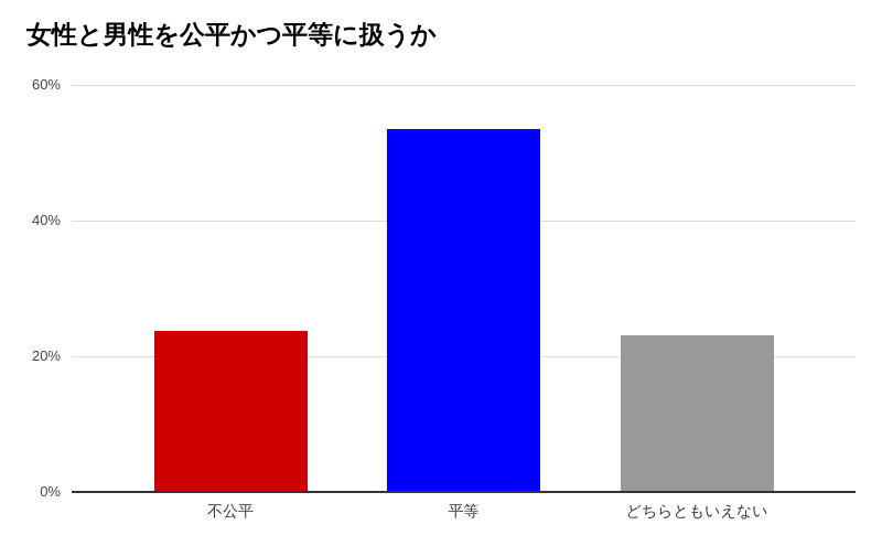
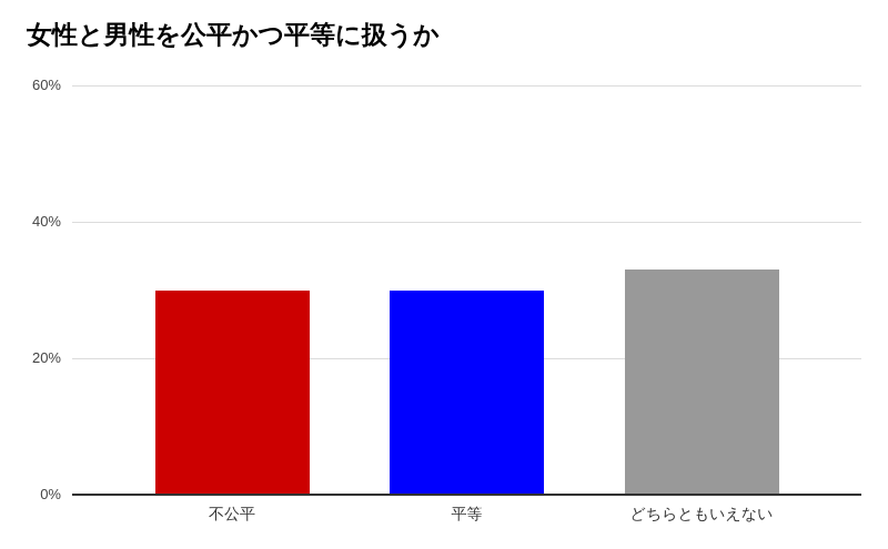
不公平: 24% -> 30%
平等: 54% -> 30%
どちらともいえない: 23% -> 33%
